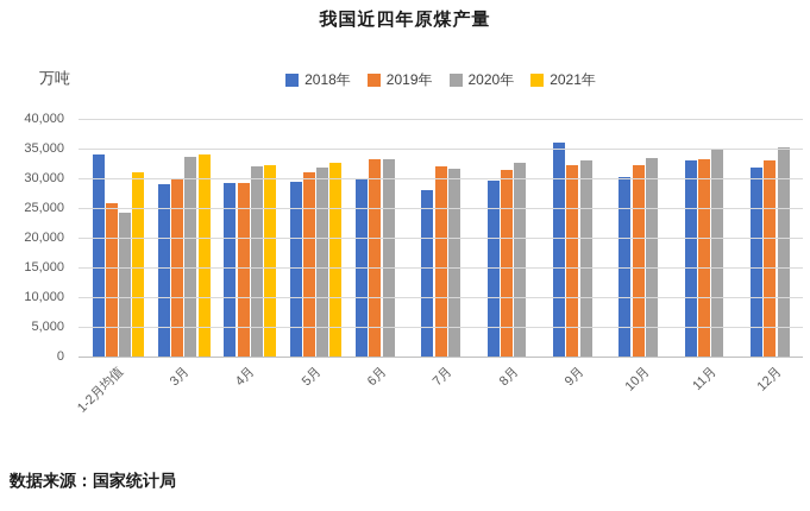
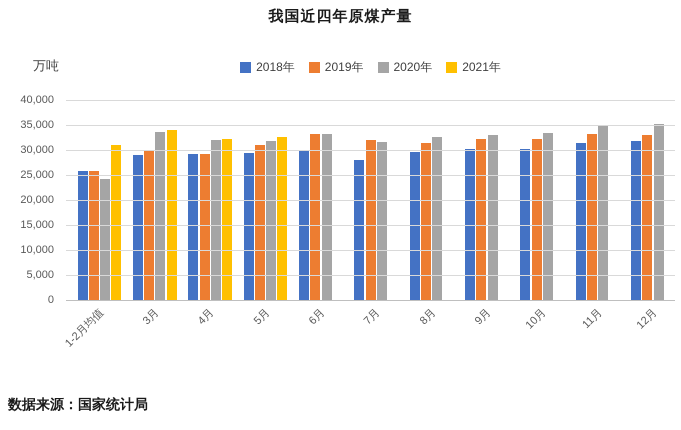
2018年/1-2月均值: 34000 -> 26000
2018年/9月: 36000 -> 30000
2018年/11月: 33000 -> 32000
